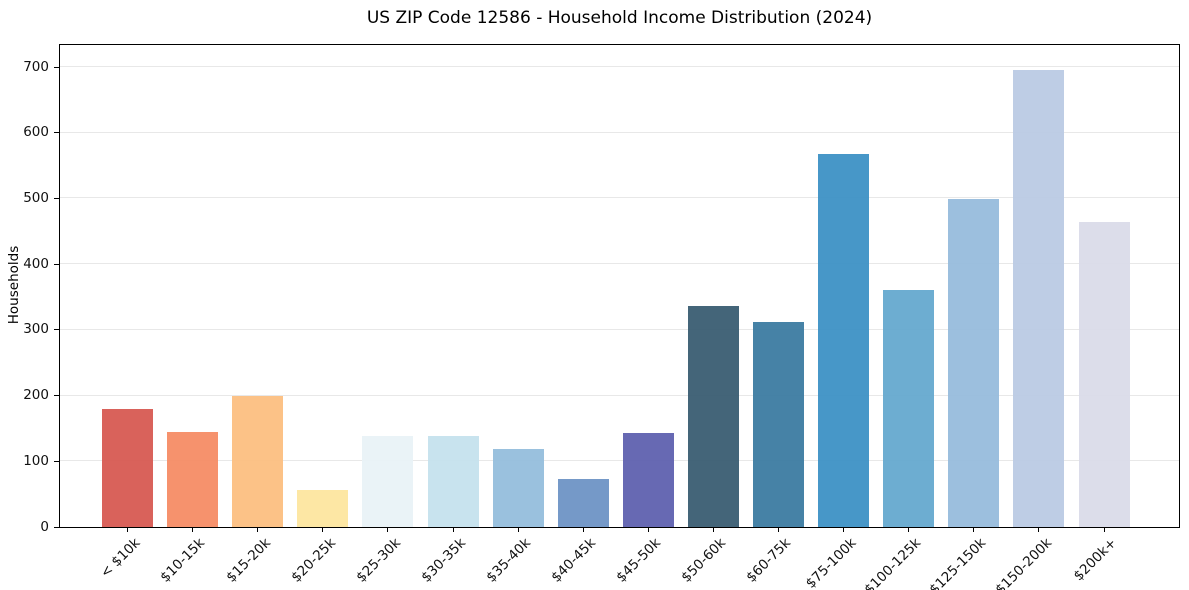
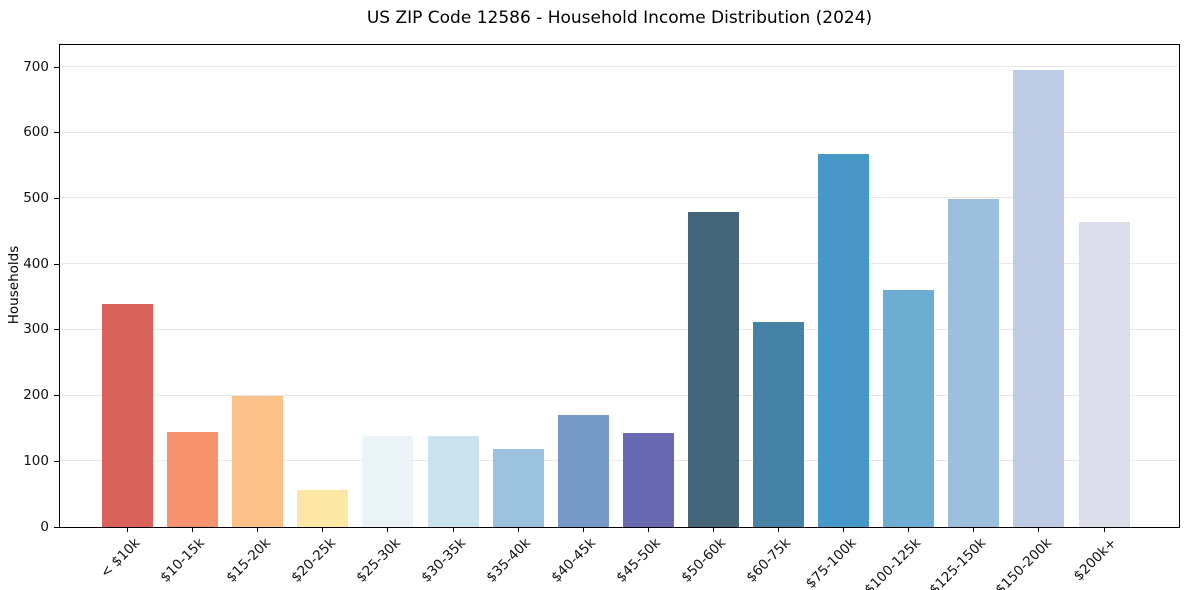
< $10k: 180 -> 340
$40-45k: 70 -> 170
$50-60k: 340 -> 480
